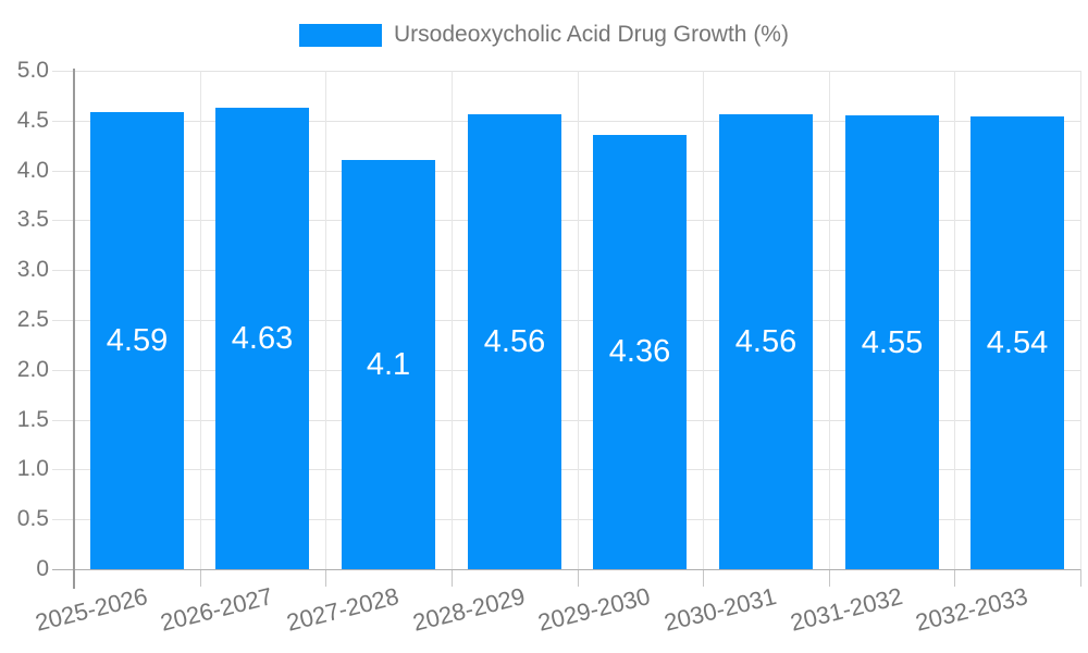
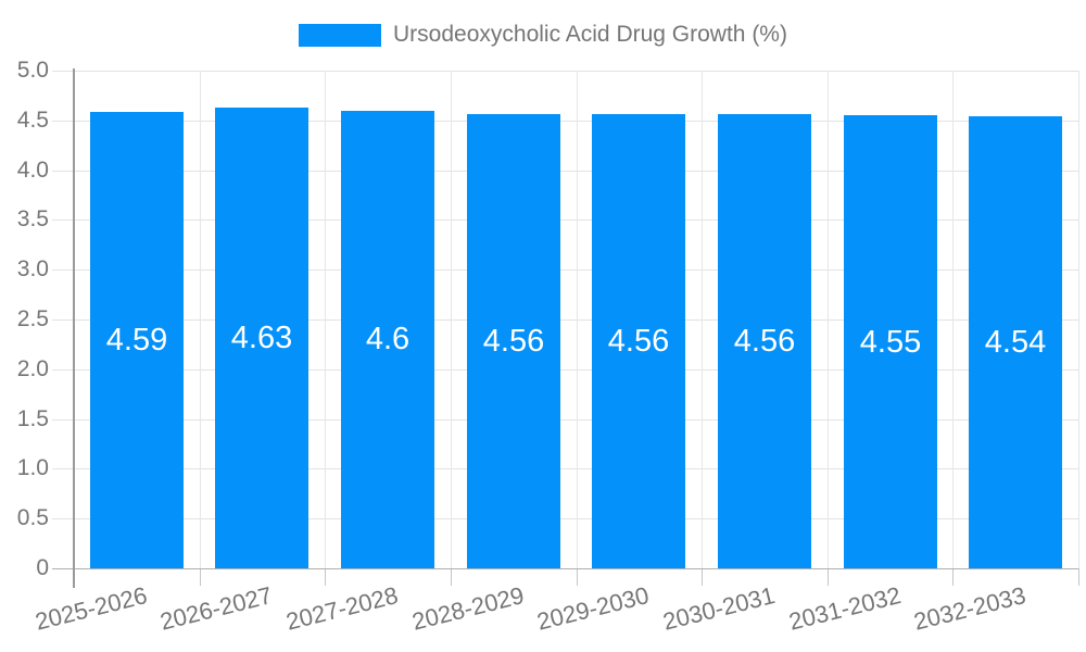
2027-2028: 4.1 -> 4.6
2029-2030: 4.36 -> 4.56
